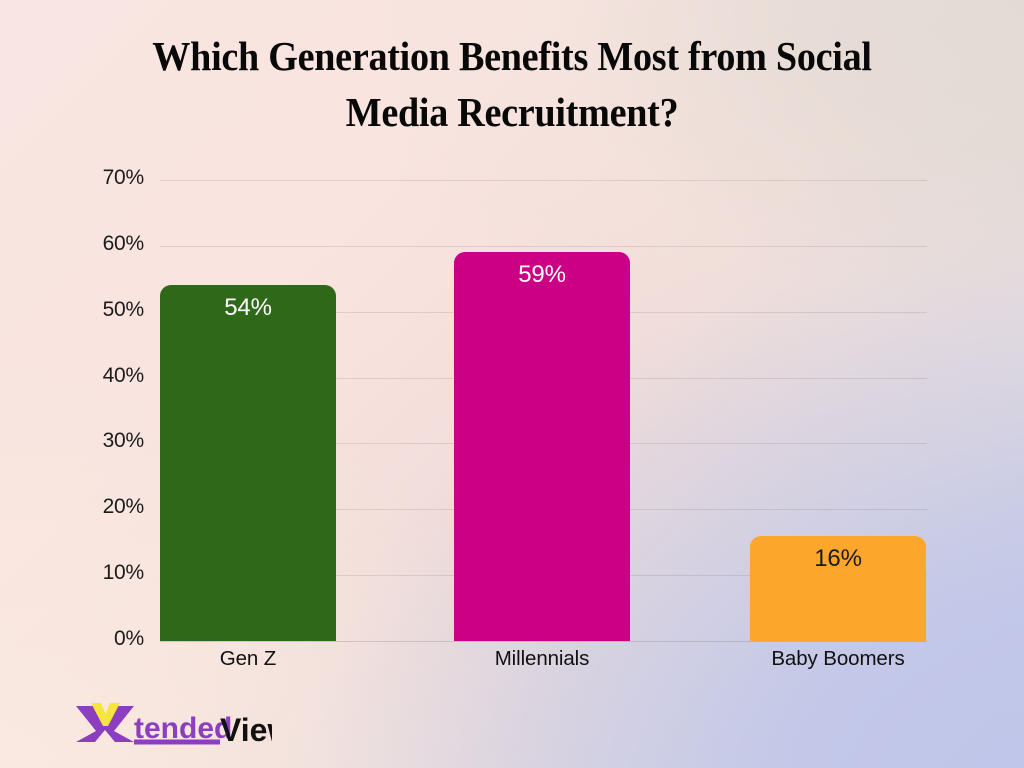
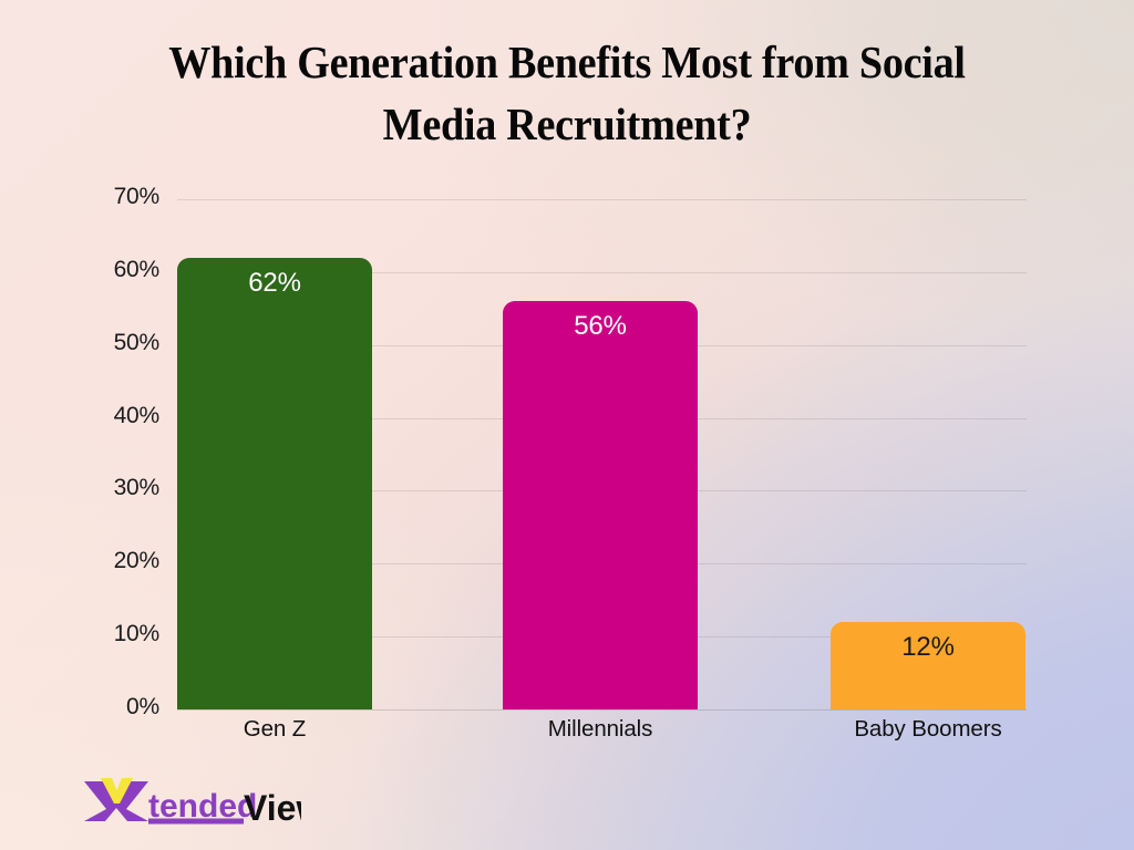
Gen Z: 54% -> 62%
Millennials: 59% -> 56%
Baby Boomers: 16% -> 12%
